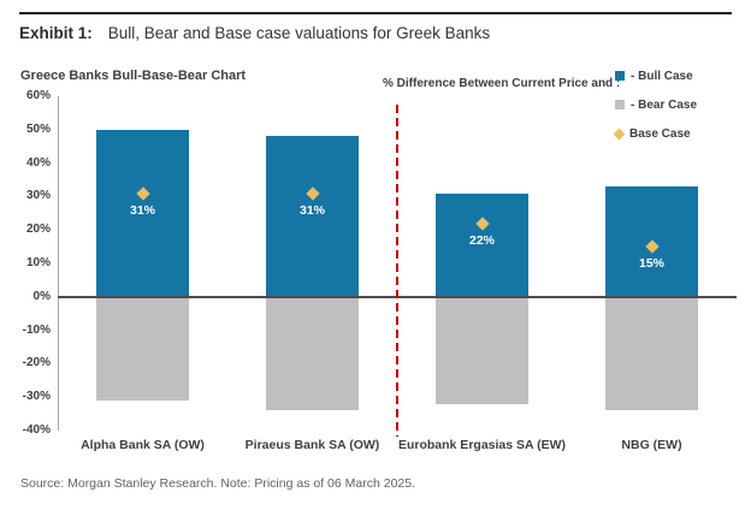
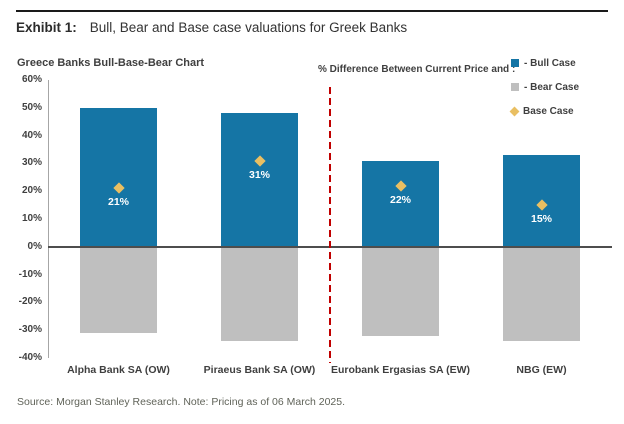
Base Case/Alpha Bank SA (OW): 31% -> 21%
